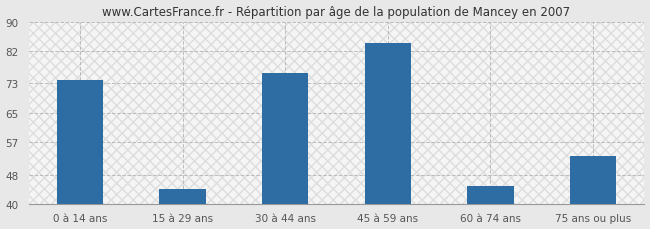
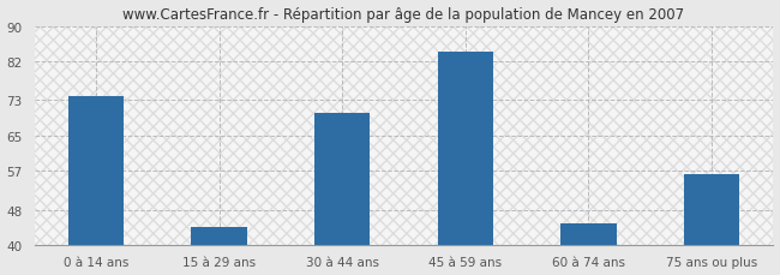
30 à 44 ans: 76 -> 70
75 ans ou plus: 53 -> 56
